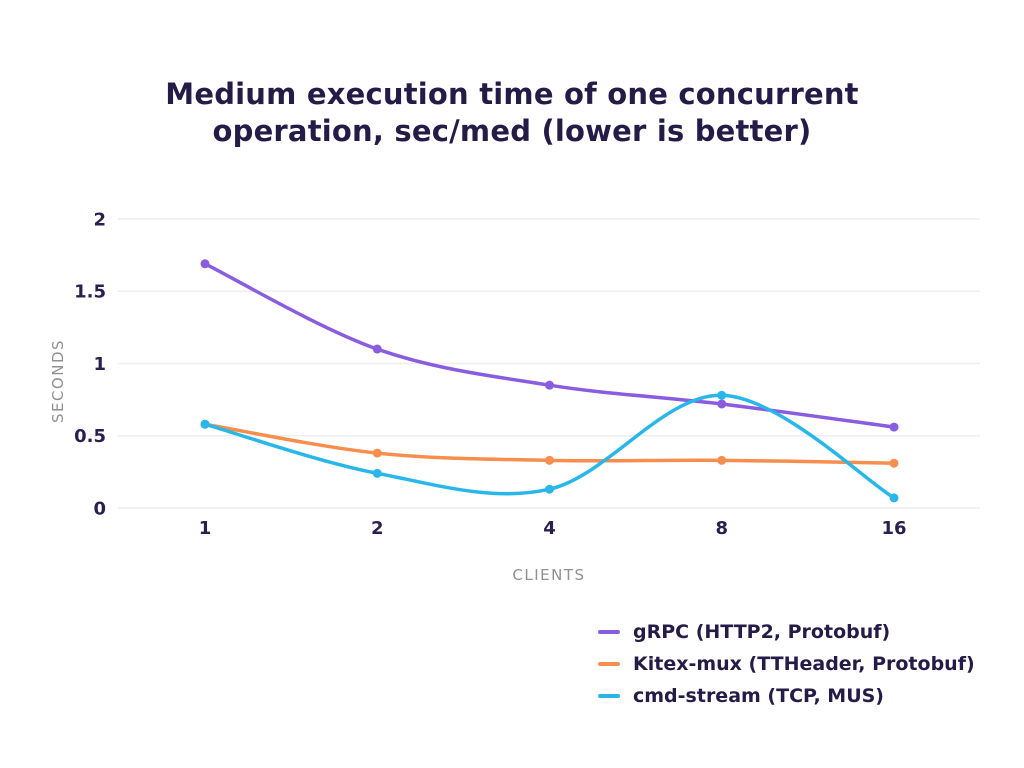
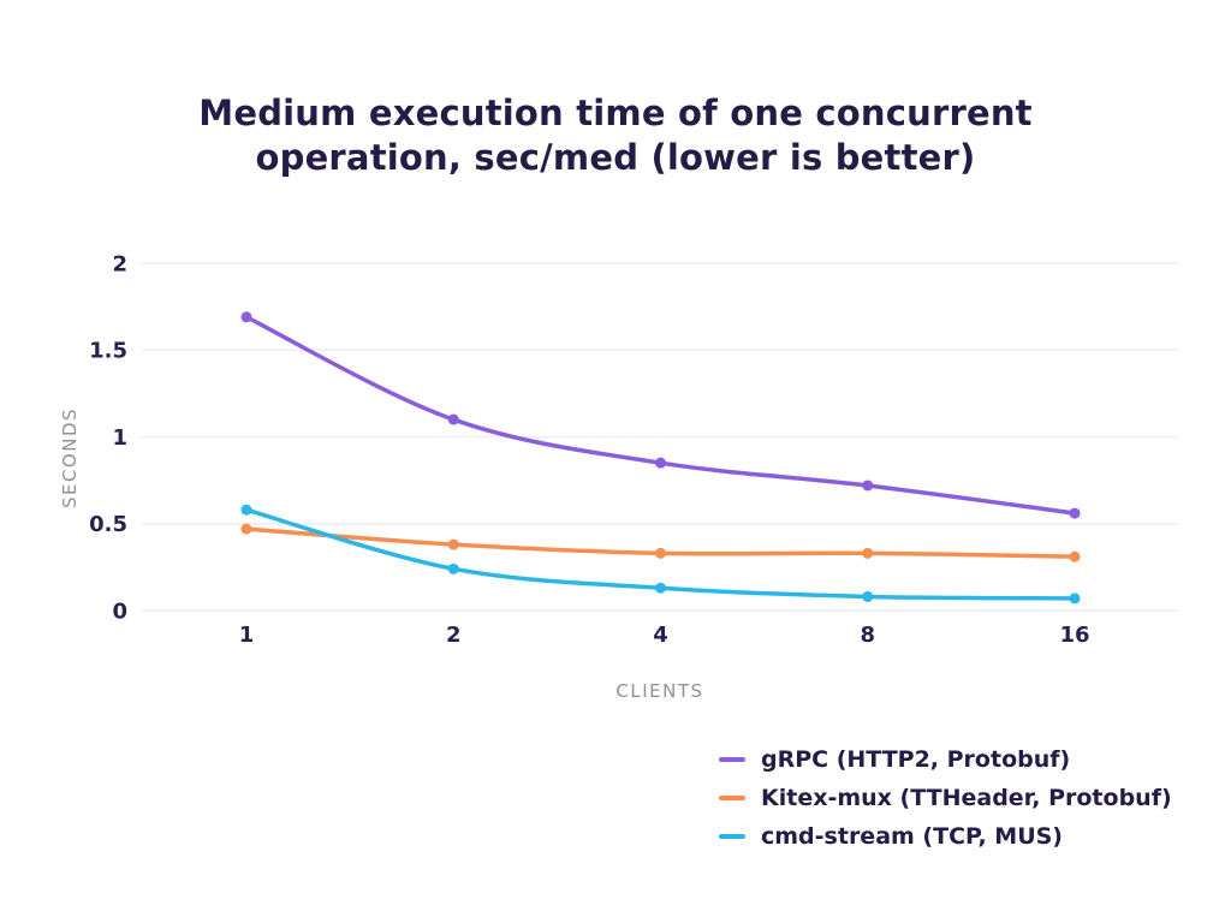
Kitex-mux (TTHeader, Protobuf)/1: 0.58 -> 0.47
cmd-stream (TCP, MUS)/8: 0.78 -> 0.08
